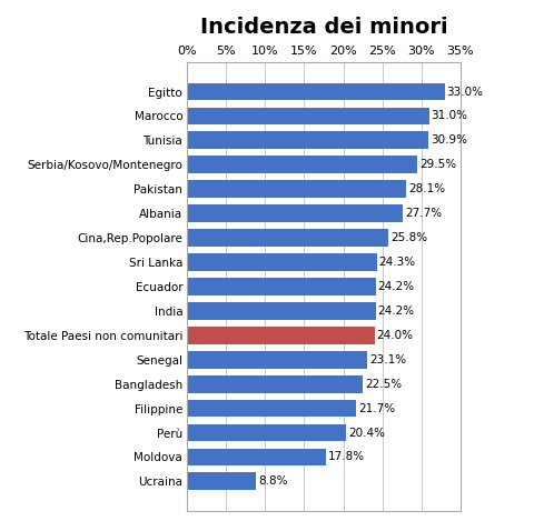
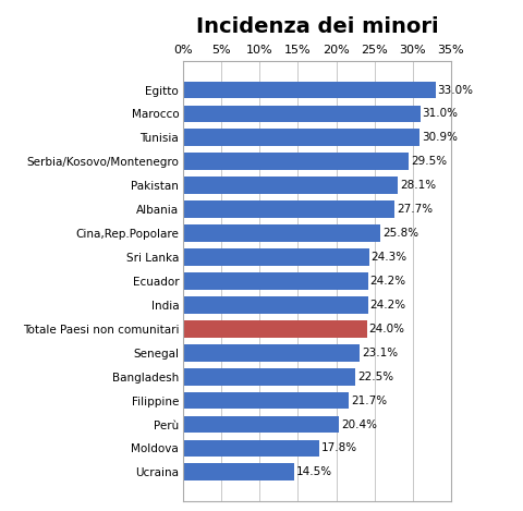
Ucraina: 8.8% -> 14.5%
